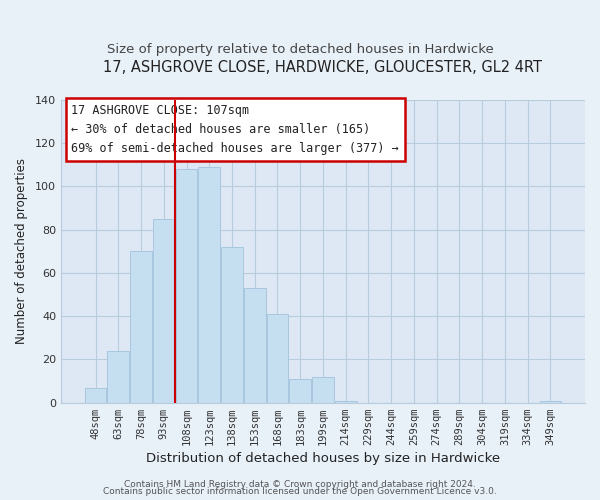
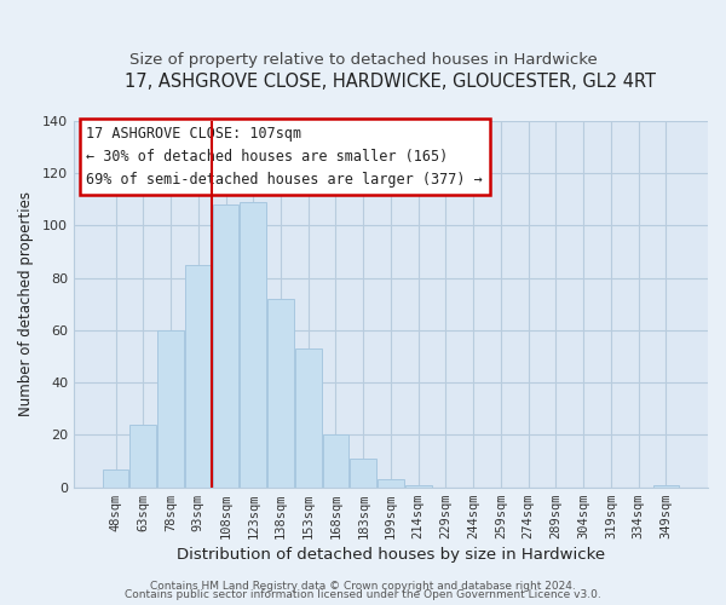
78sqm: 70 -> 60
168sqm: 41 -> 20
199sqm: 12 -> 3
